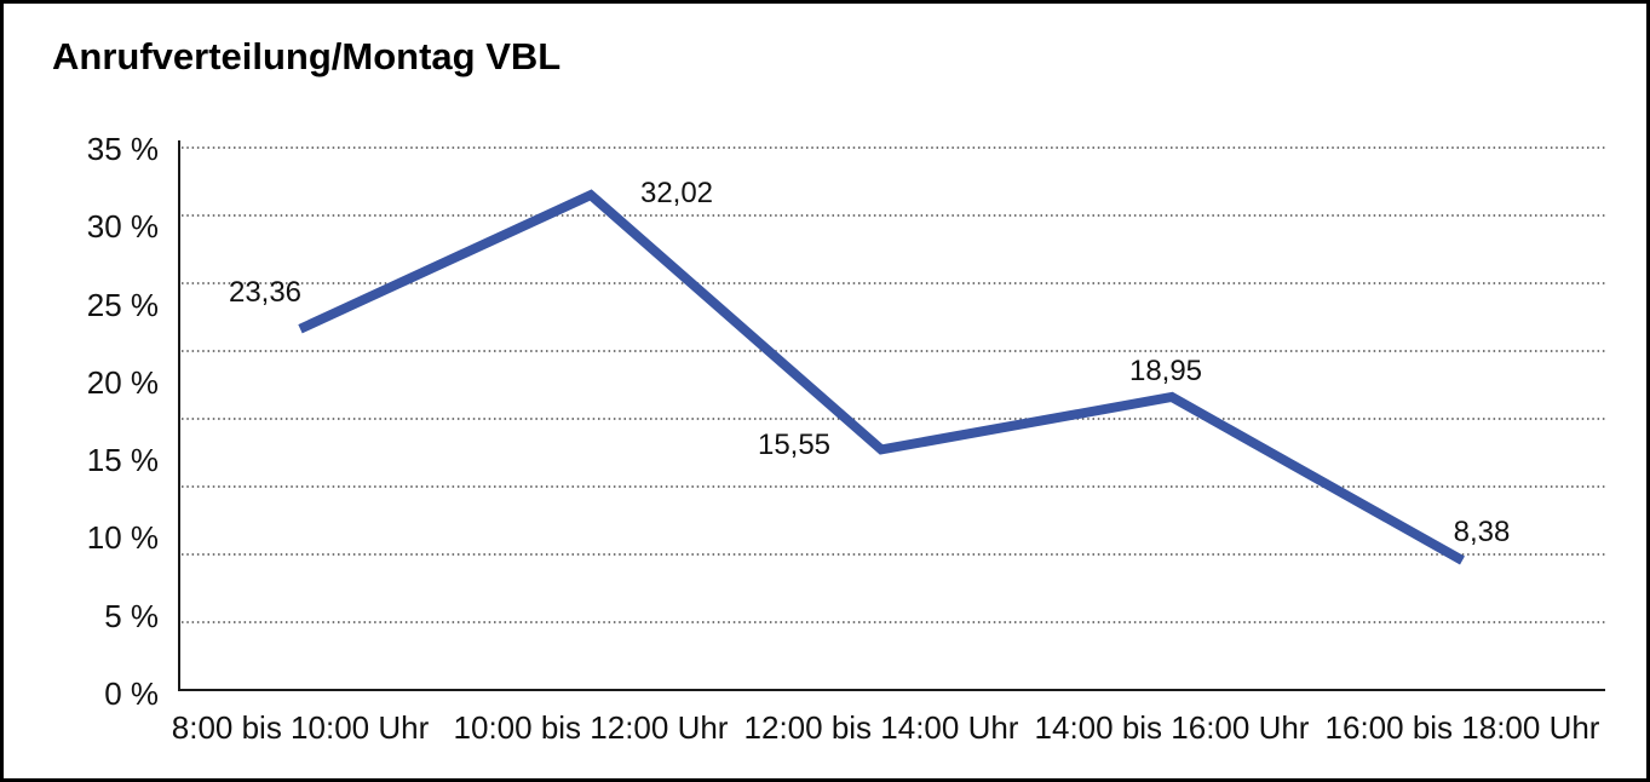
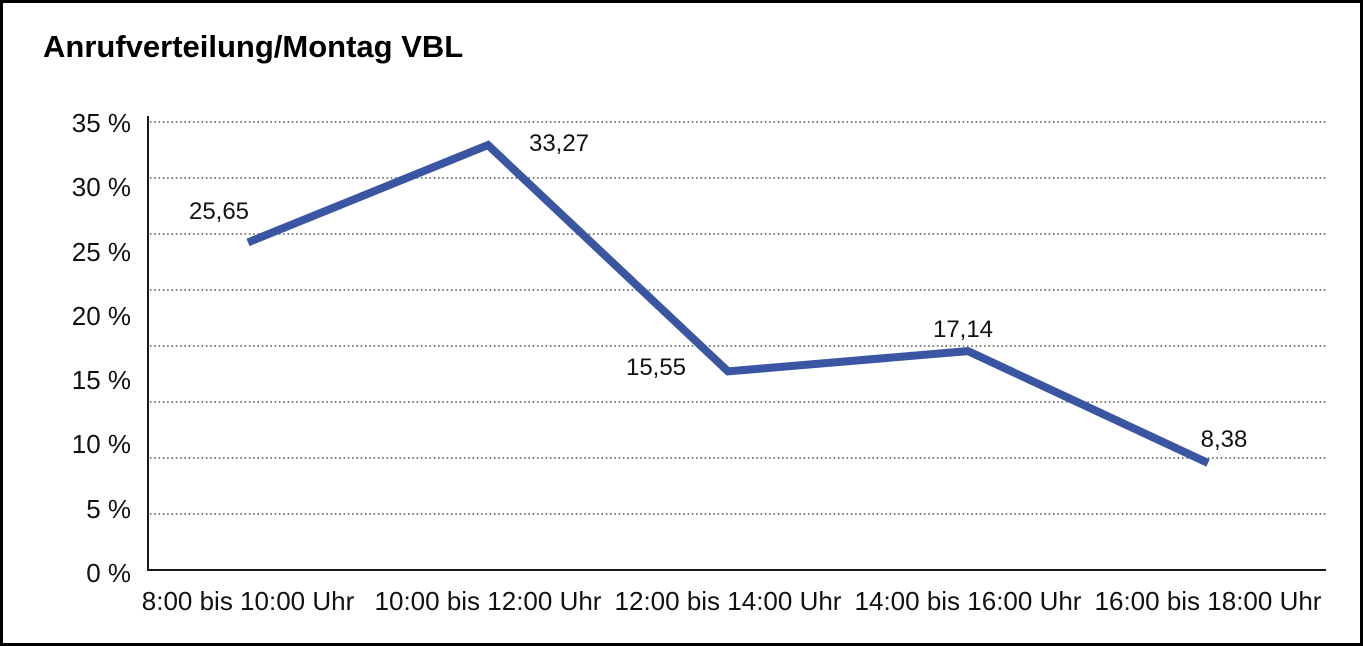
8:00 bis 10:00 Uhr: 23,36 -> 25,65
10:00 bis 12:00 Uhr: 32,02 -> 33,27
14:00 bis 16:00 Uhr: 18,95 -> 17,14
